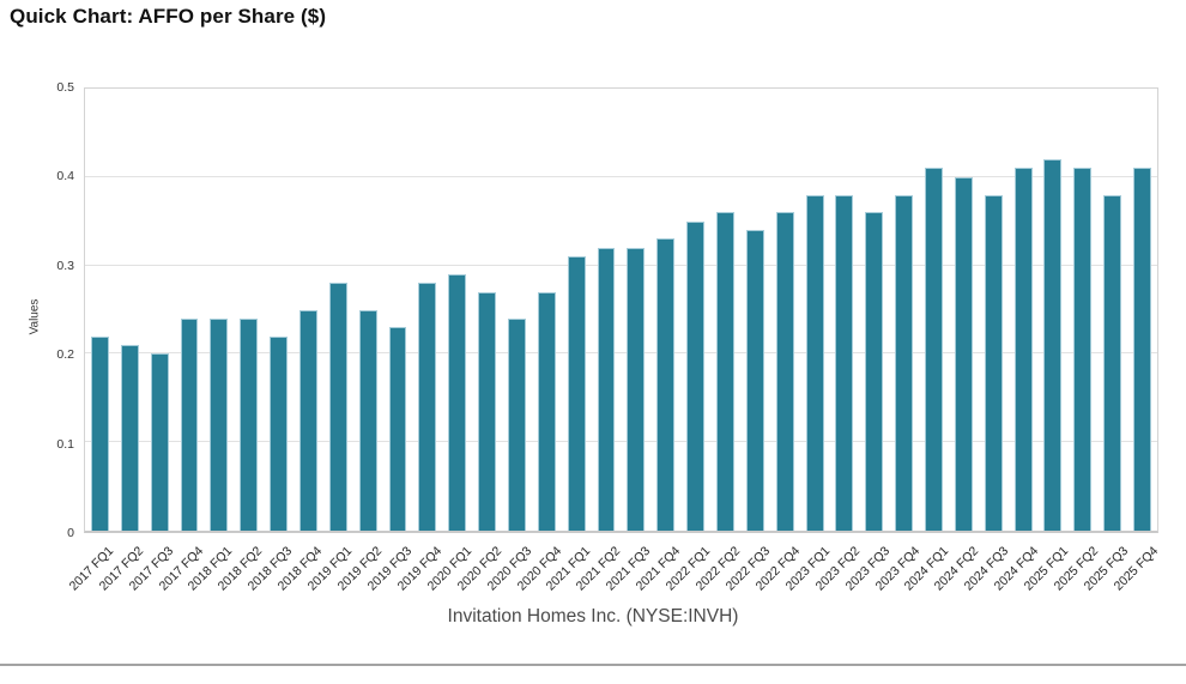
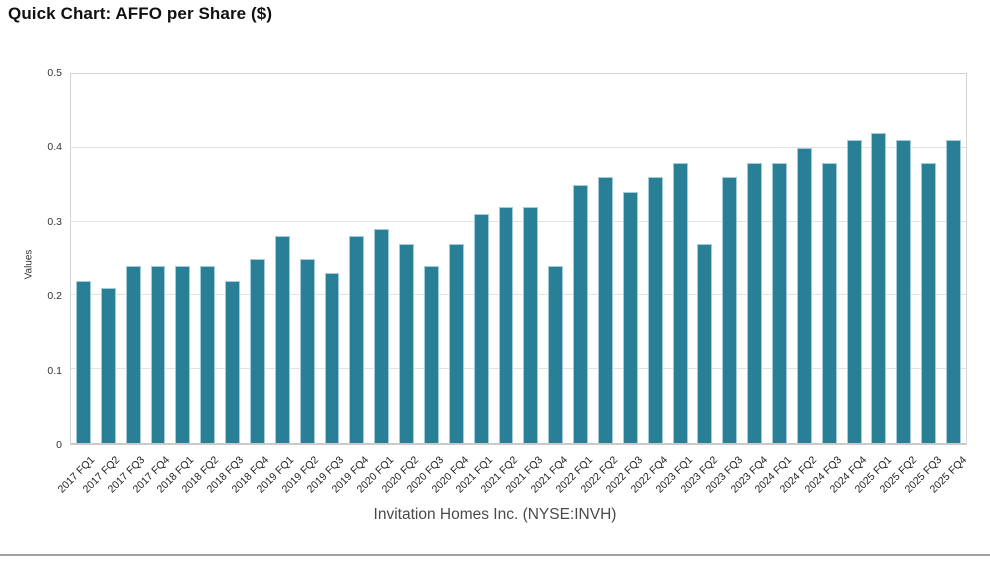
2017 FQ3: 0.20 -> 0.24
2021 FQ4: 0.33 -> 0.24
2023 FQ2: 0.38 -> 0.27
2024 FQ1: 0.41 -> 0.38
